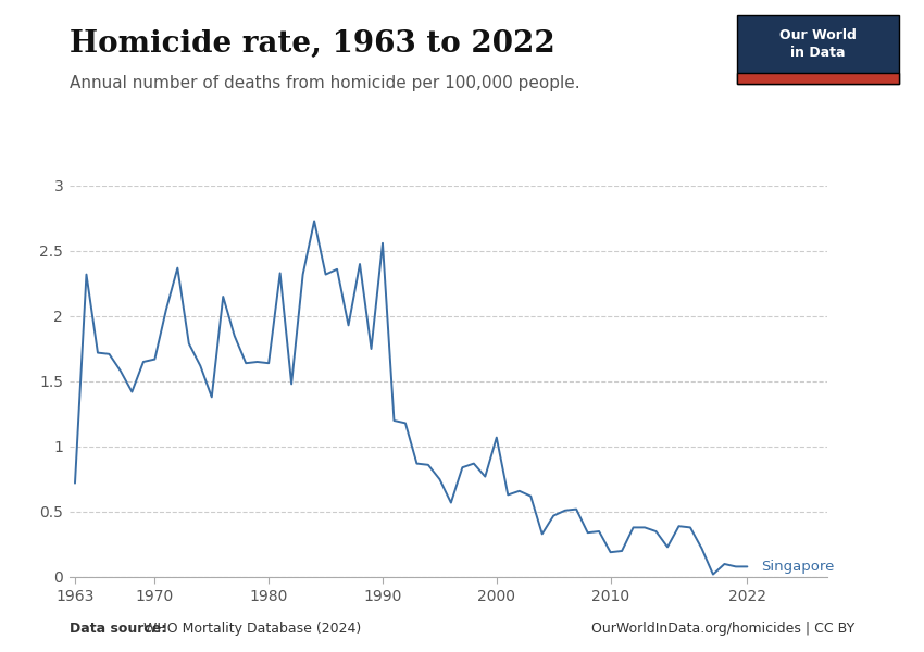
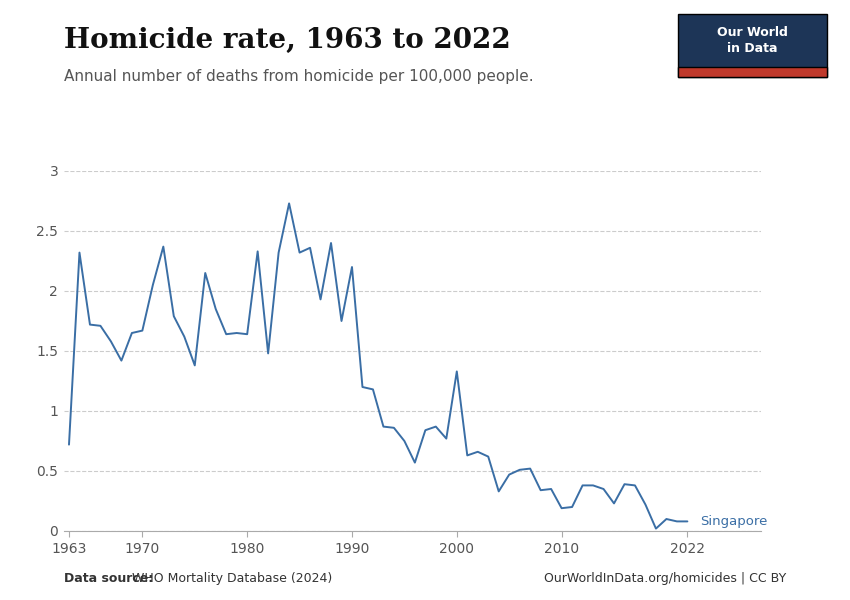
1990: 2.56 -> 2.20
2000: 1.07 -> 1.33
